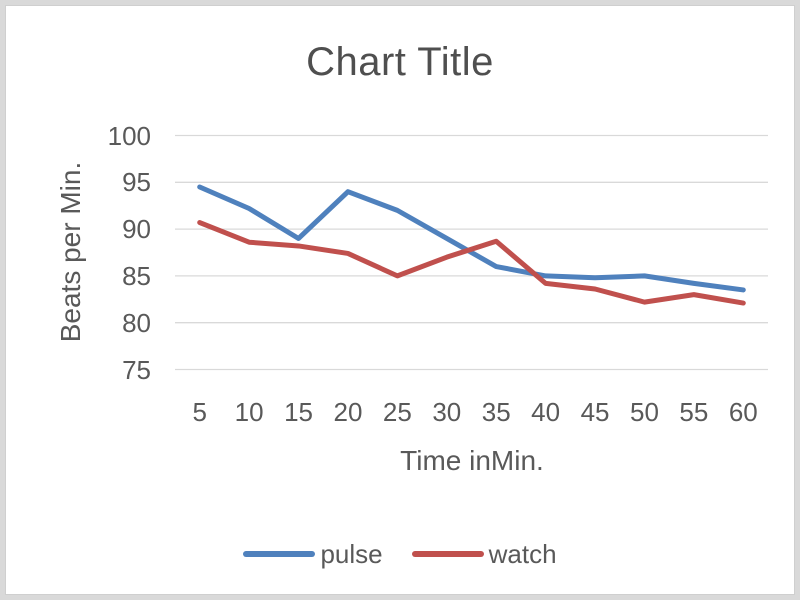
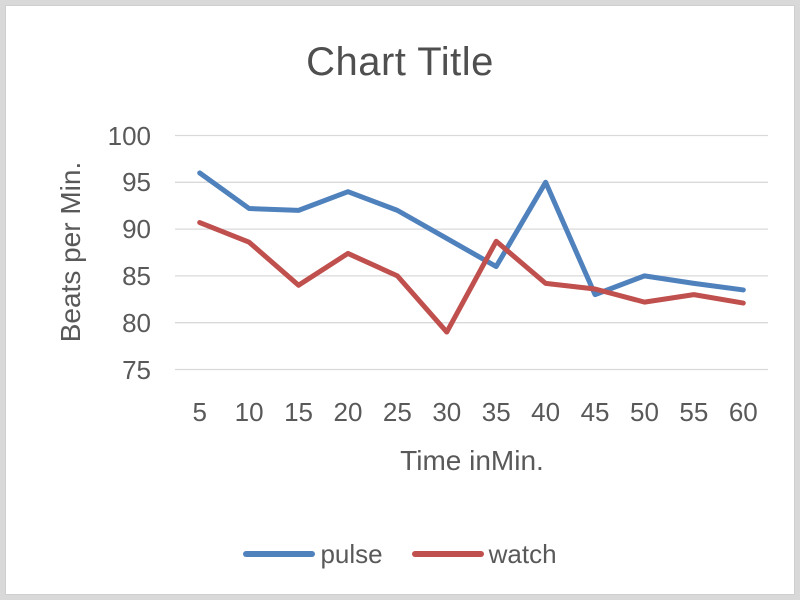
pulse/5: 94 -> 96
pulse/15: 89 -> 92
watch/15: 88 -> 84
watch/30: 87 -> 79
pulse/40: 85 -> 95
pulse/45: 85 -> 83
